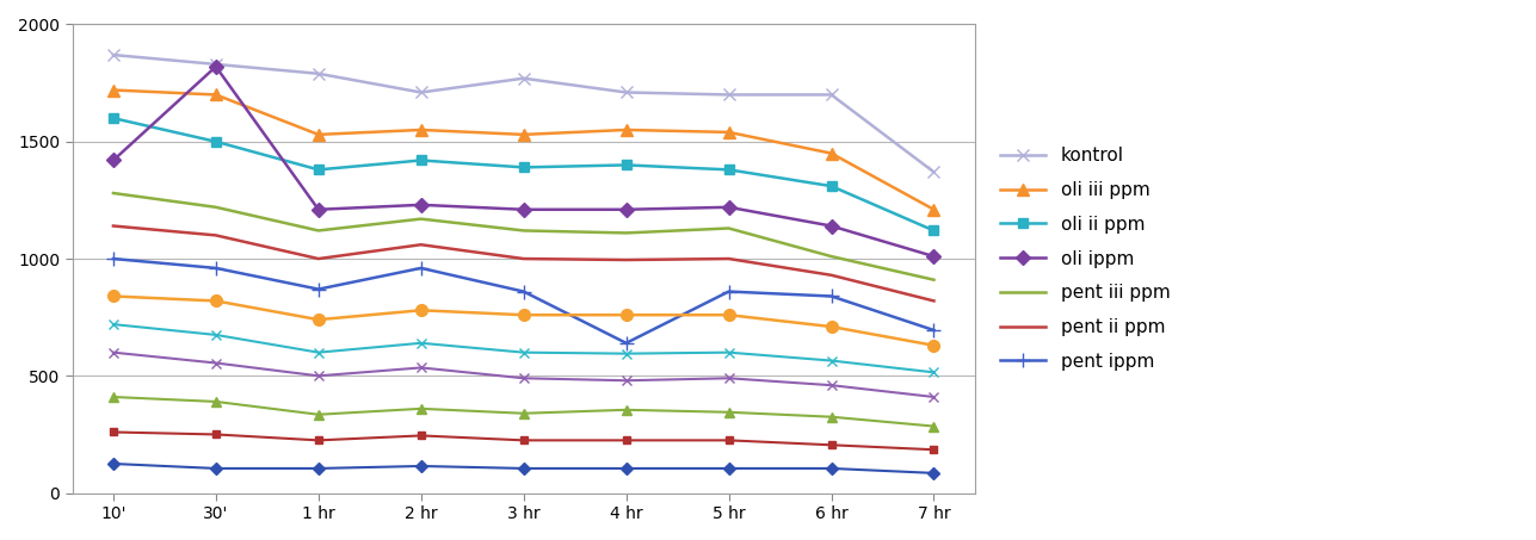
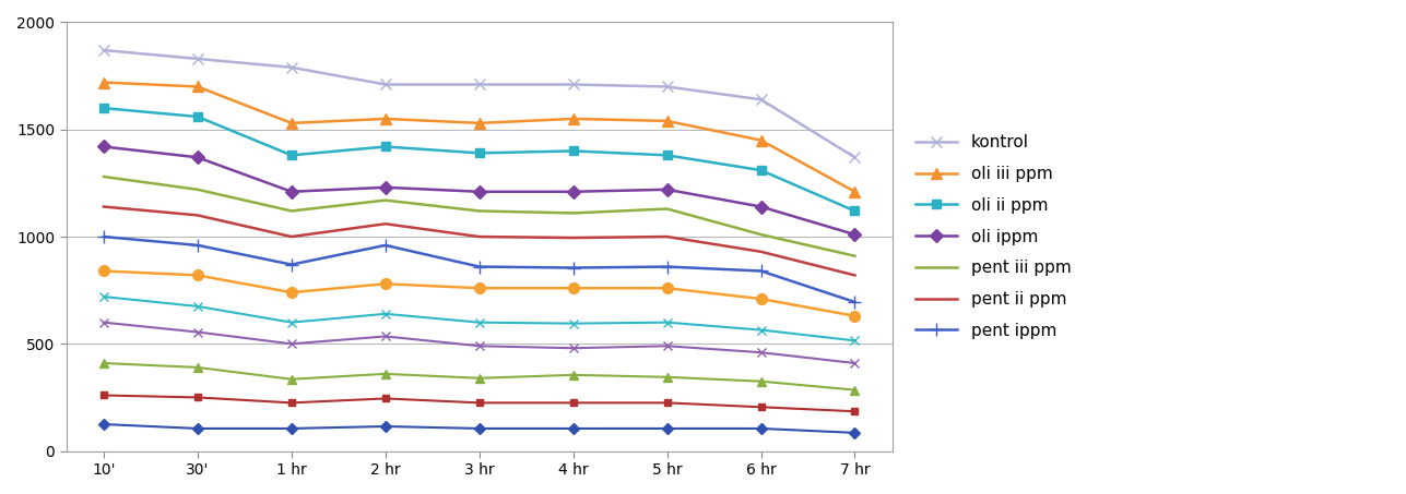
oli ii ppm/30': 1500 -> 1560
oli ippm/30': 1820 -> 1370
kontrol/3 hr: 1770 -> 1710
pent ippm/4 hr: 640 -> 860
kontrol/6 hr: 1700 -> 1640
